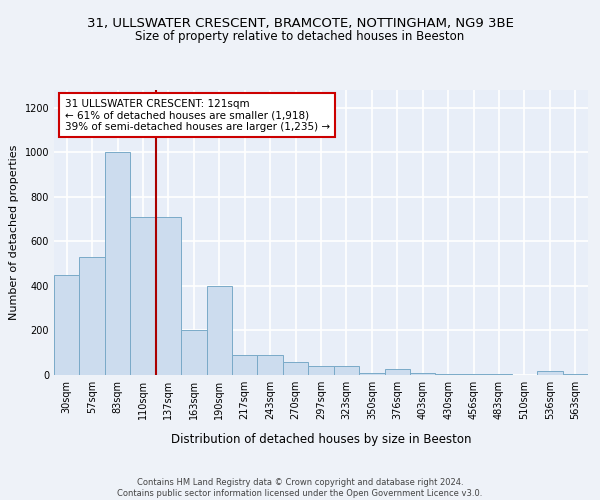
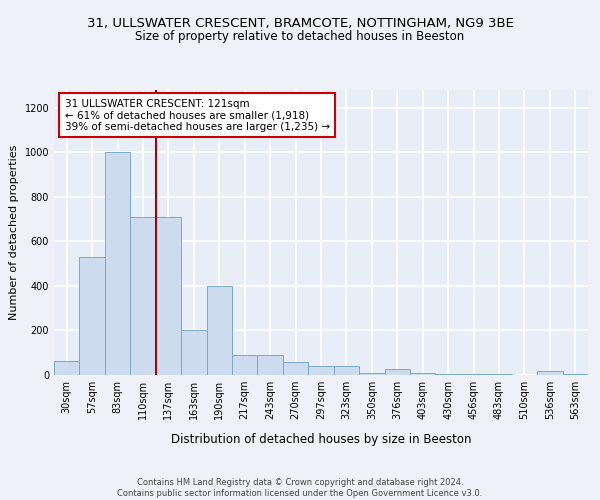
30sqm: 450 -> 65
